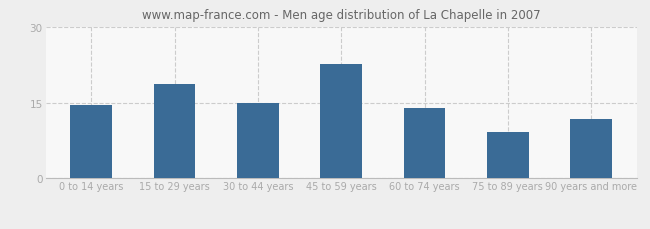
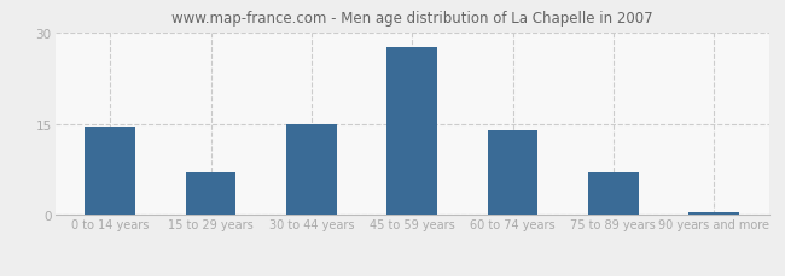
15 to 29 years: 18.6 -> 7.0
45 to 59 years: 22.6 -> 27.5
75 to 89 years: 9.2 -> 7.0
90 years and more: 11.8 -> 0.4
